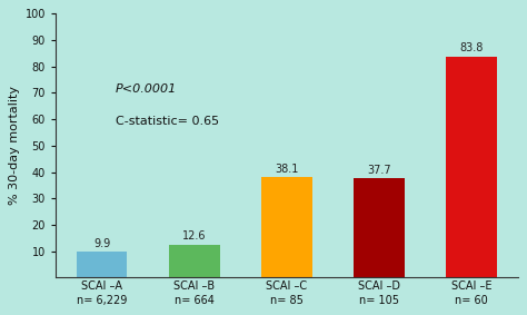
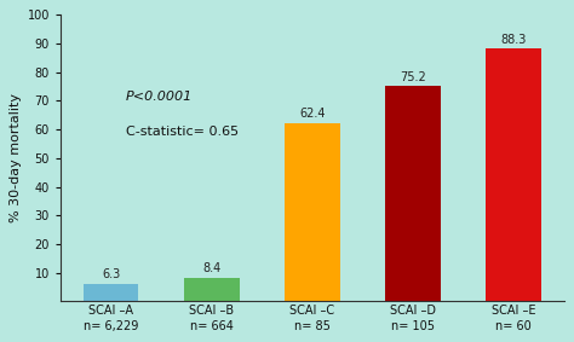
SCAI –A n= 6,229: 9.9 -> 6.3
SCAI –B n= 664: 12.6 -> 8.4
SCAI –C n= 85: 38.1 -> 62.4
SCAI –D n= 105: 37.7 -> 75.2
SCAI –E n= 60: 83.8 -> 88.3
